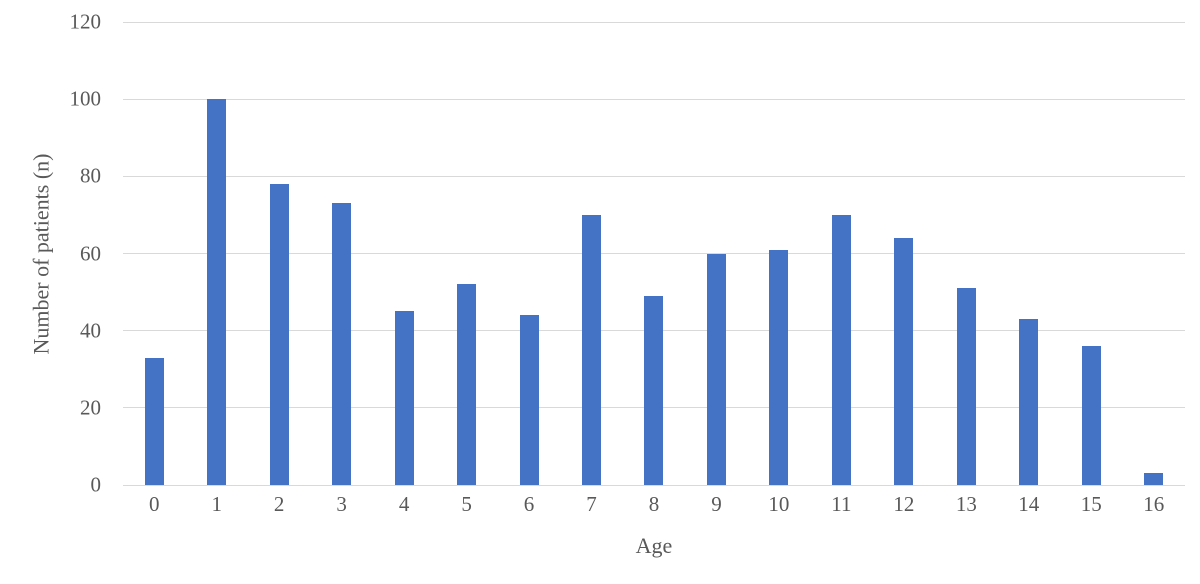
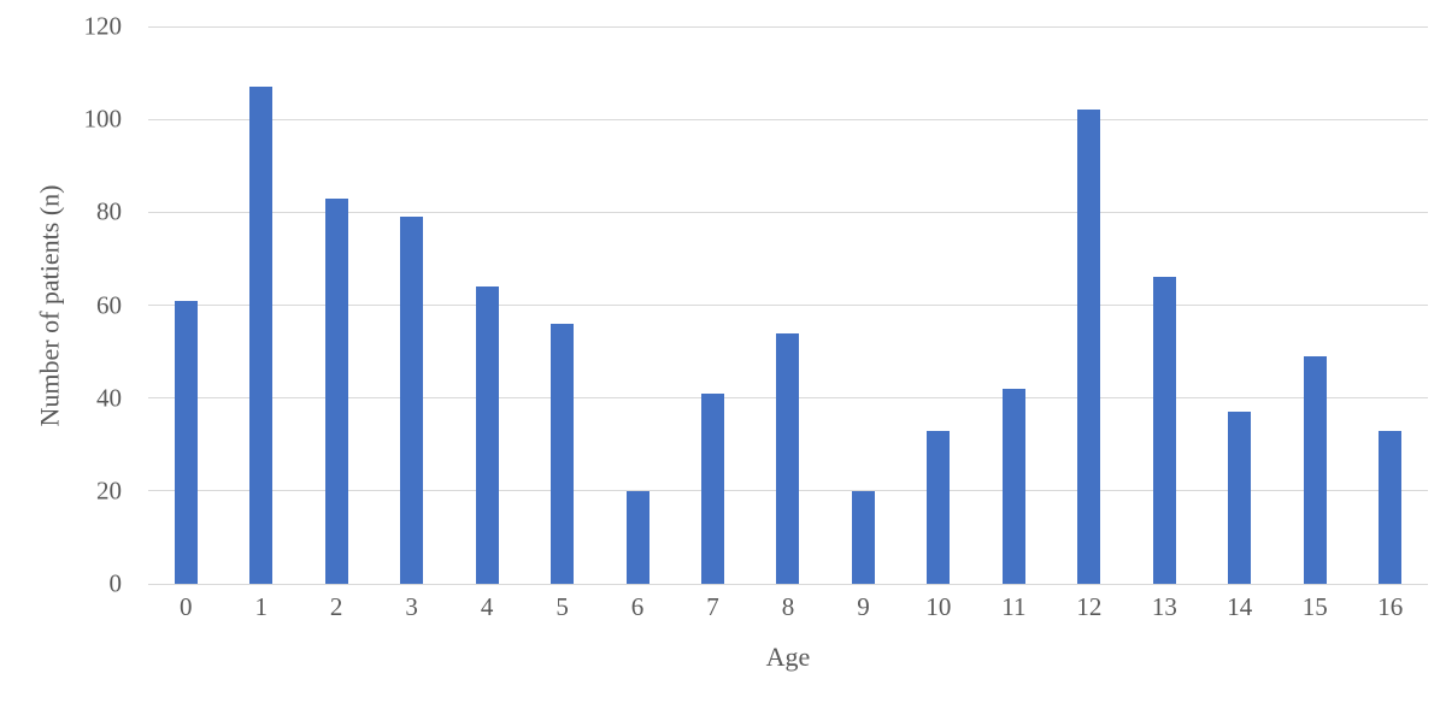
0: 33 -> 61
1: 100 -> 107
2: 78 -> 83
3: 73 -> 79
4: 45 -> 64
5: 52 -> 56
6: 44 -> 20
7: 70 -> 41
8: 49 -> 54
9: 60 -> 20
10: 61 -> 33
11: 70 -> 42
12: 64 -> 102
13: 51 -> 66
14: 43 -> 37
15: 36 -> 49
16: 3 -> 33
